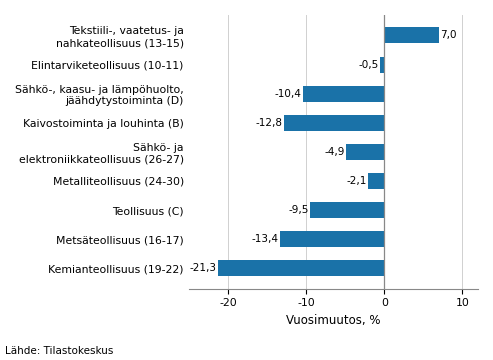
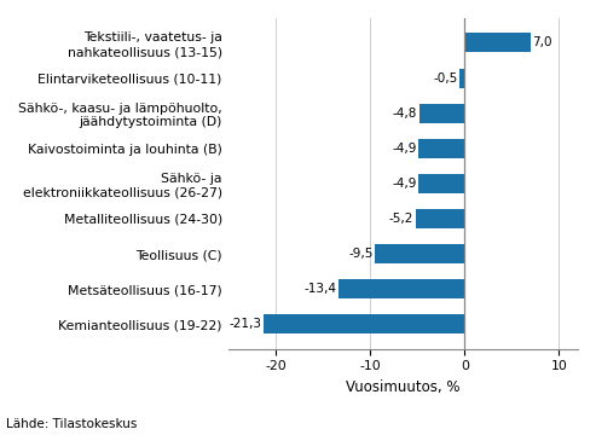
Sähkö-, kaasu- ja lämpöhuolto, jäähdytystoiminta (D): -10,4 -> -4,8
Kaivostoiminta ja louhinta (B): -12,8 -> -4,9
Metalliteollisuus (24-30): -2,1 -> -5,2
